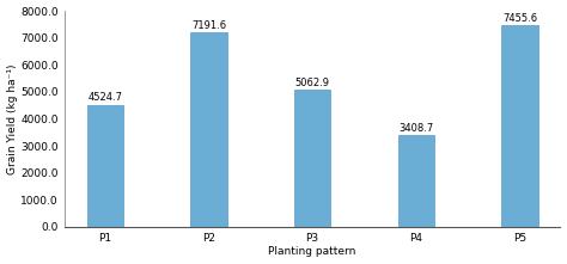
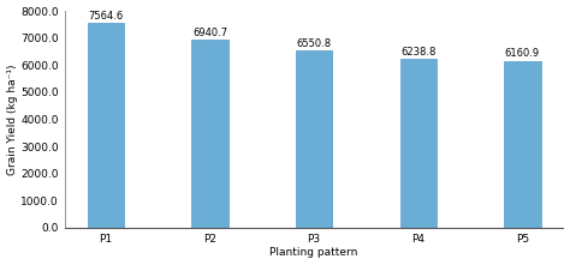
P1: 4524.7 -> 7564.6
P2: 7191.6 -> 6940.7
P3: 5062.9 -> 6550.8
P4: 3408.7 -> 6238.8
P5: 7455.6 -> 6160.9
